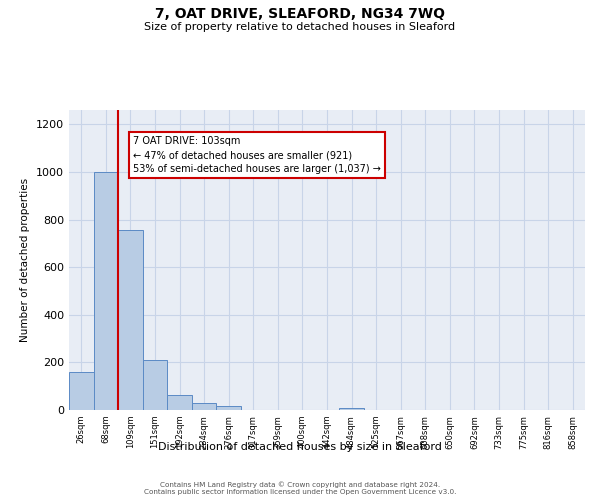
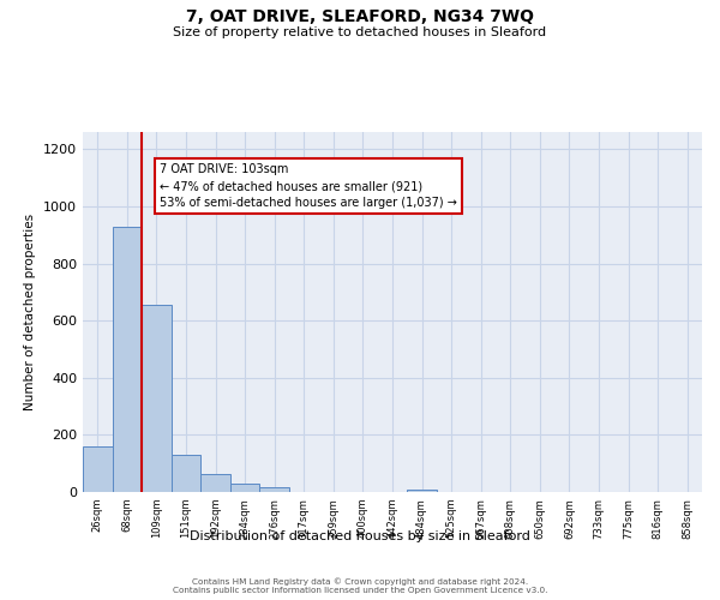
68sqm: 1000 -> 930
109sqm: 755 -> 655
151sqm: 210 -> 130
